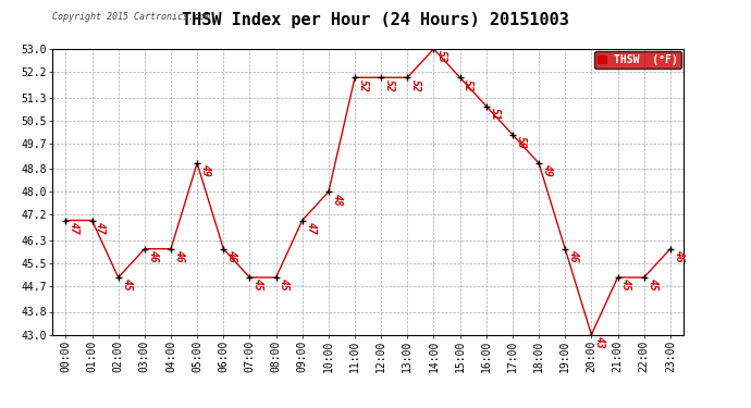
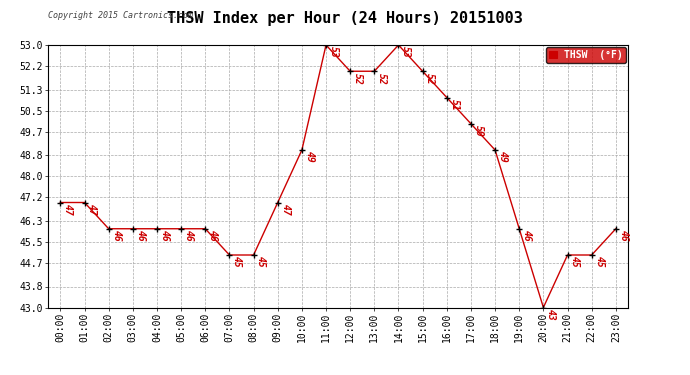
02:00: 45 -> 46
05:00: 49 -> 46
10:00: 48 -> 49
11:00: 52 -> 53
